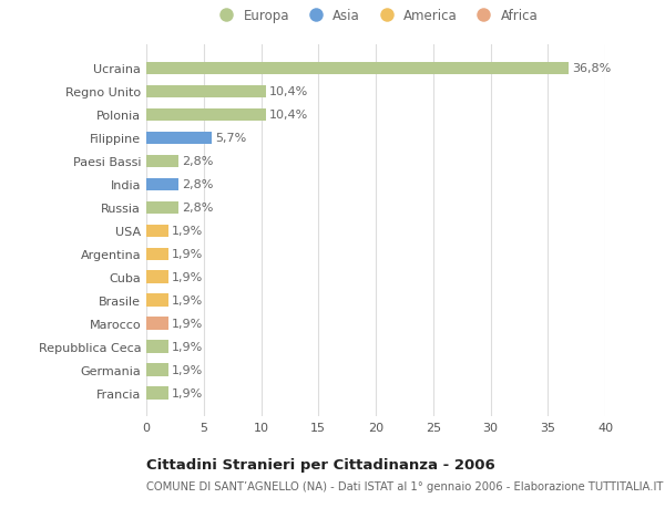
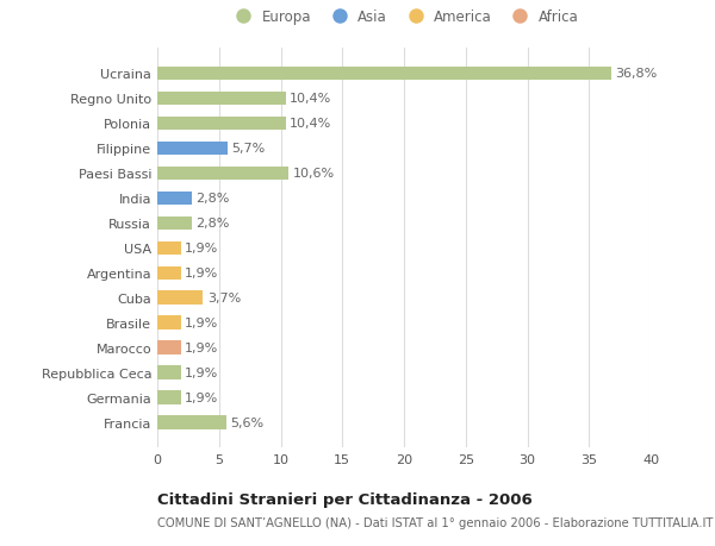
Paesi Bassi: 2,8% -> 10,6%
Cuba: 1,9% -> 3,7%
Francia: 1,9% -> 5,6%
